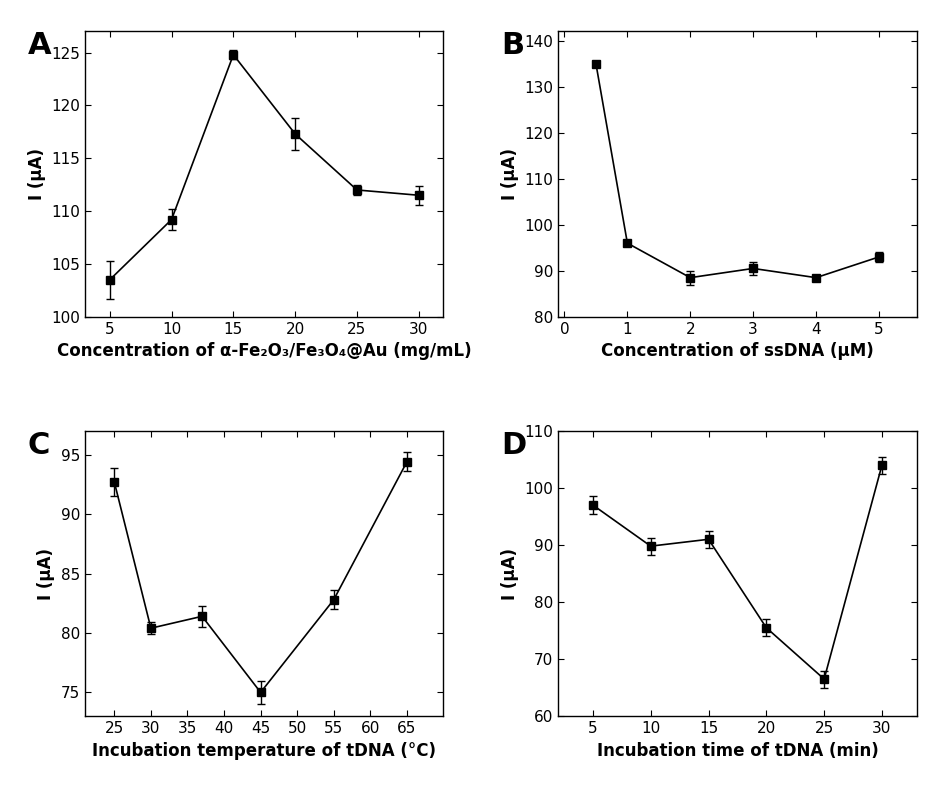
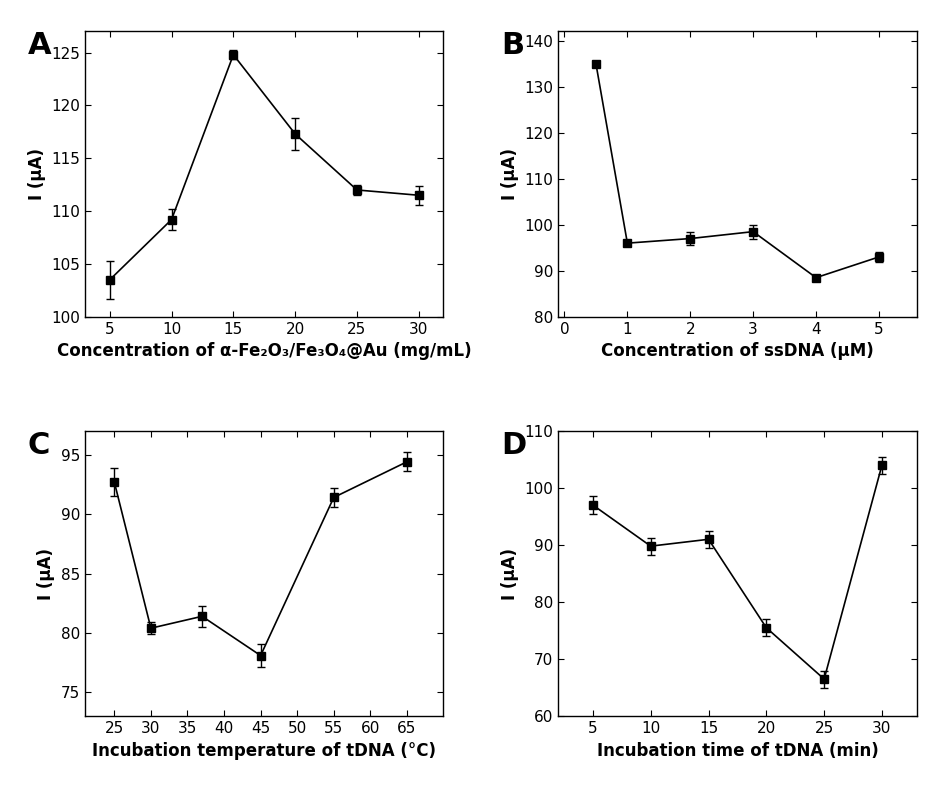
2: 88.5 -> 97.0
3: 90.5 -> 98.5
45: 75.0 -> 78.1
55: 82.8 -> 91.4
